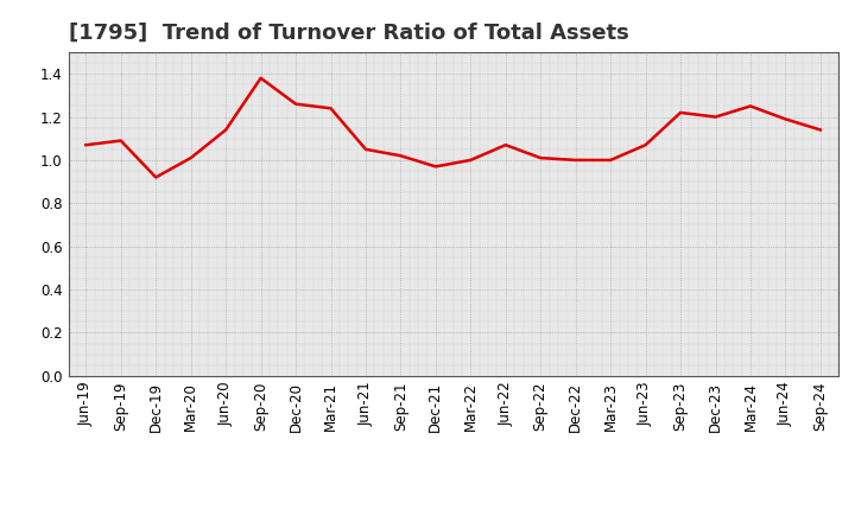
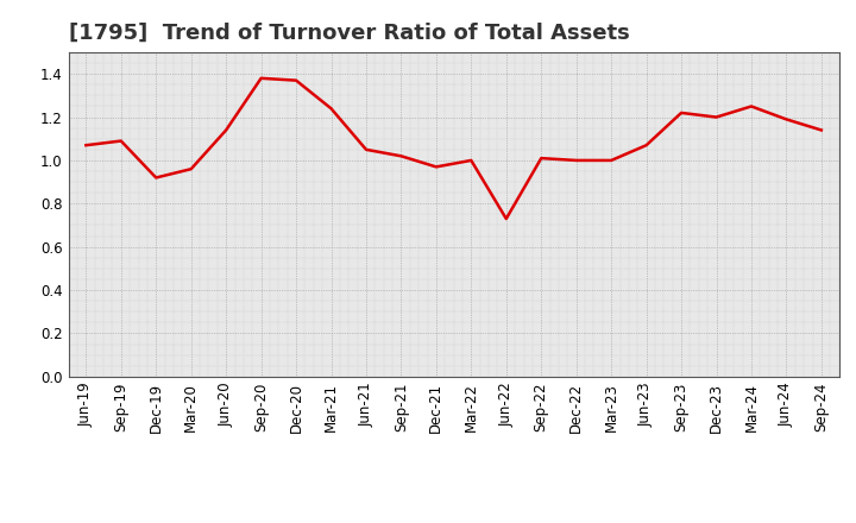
Mar-20: 1.01 -> 0.96
Dec-20: 1.26 -> 1.37
Jun-22: 1.07 -> 0.73
